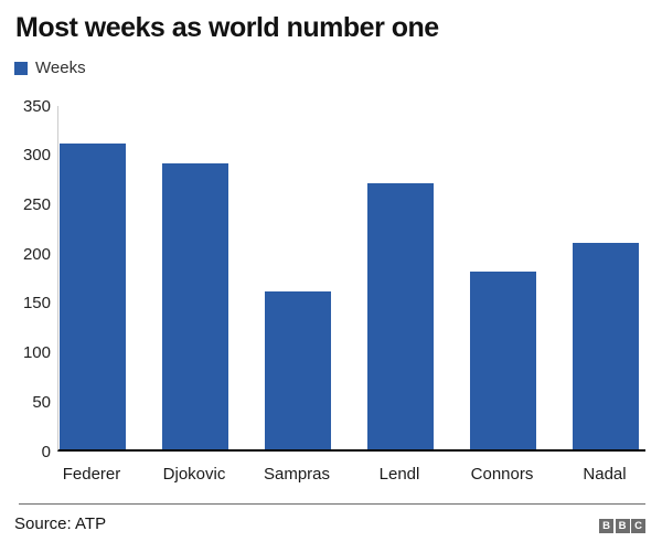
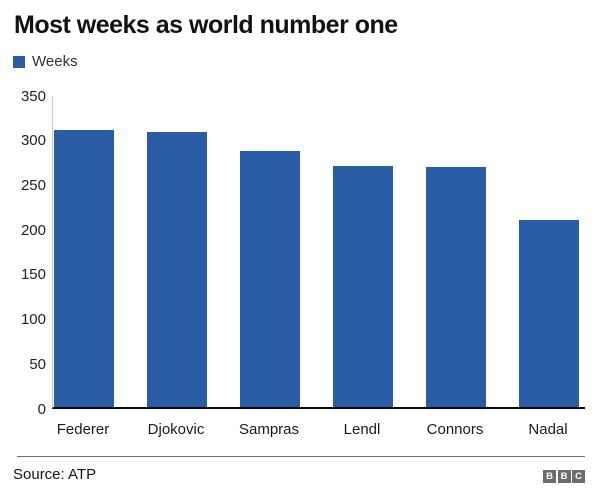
Djokovic: 290 -> 310
Sampras: 160 -> 290
Connors: 180 -> 270
